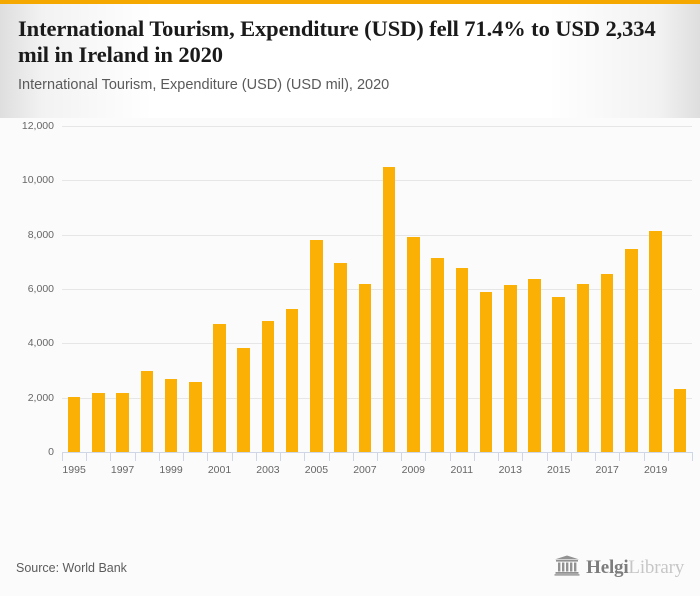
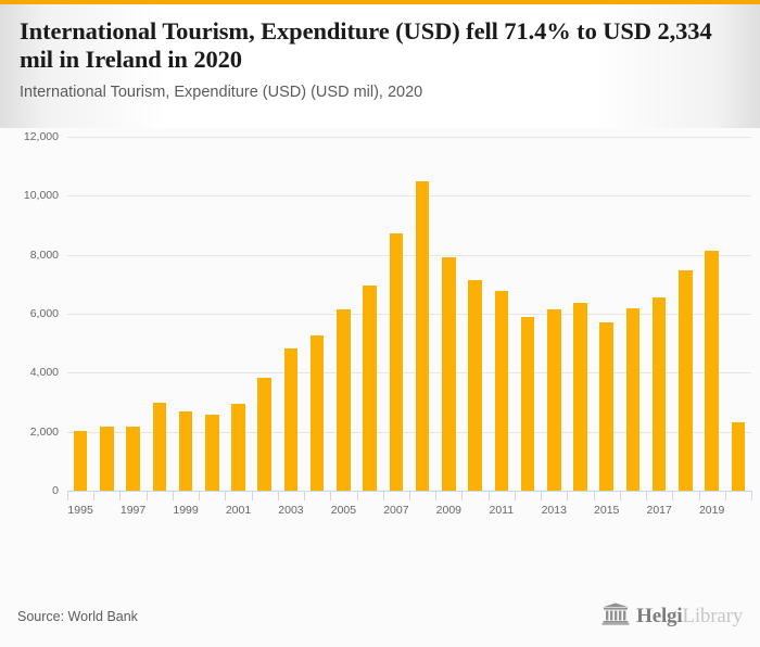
2001: 4700 -> 3000
2005: 7800 -> 6200
2007: 6200 -> 8700
